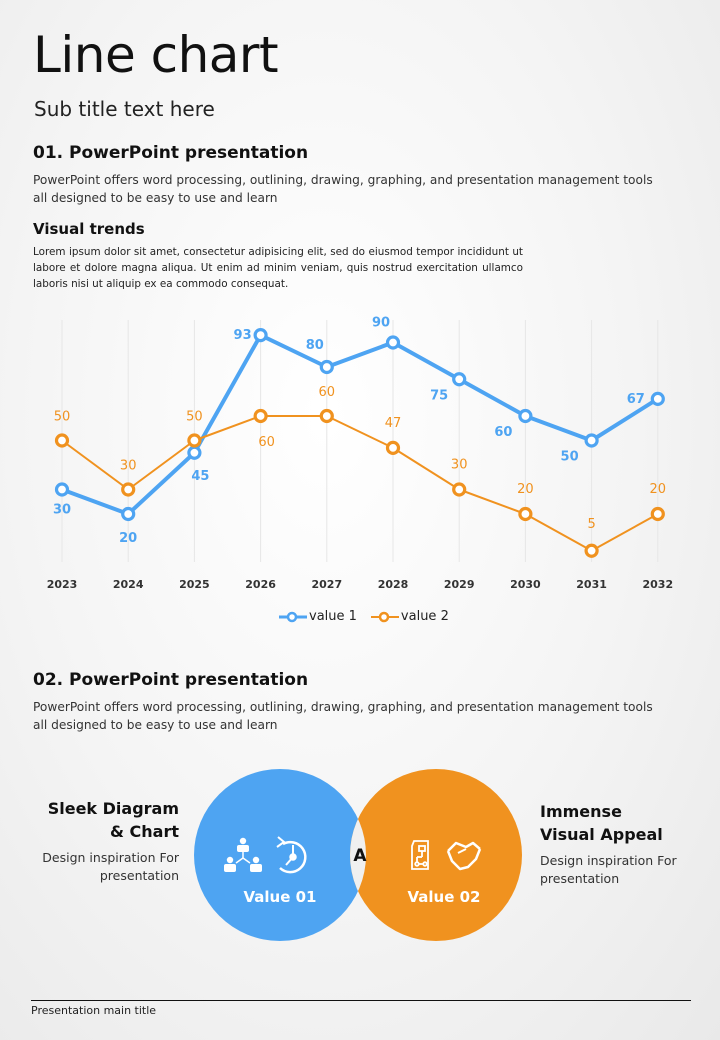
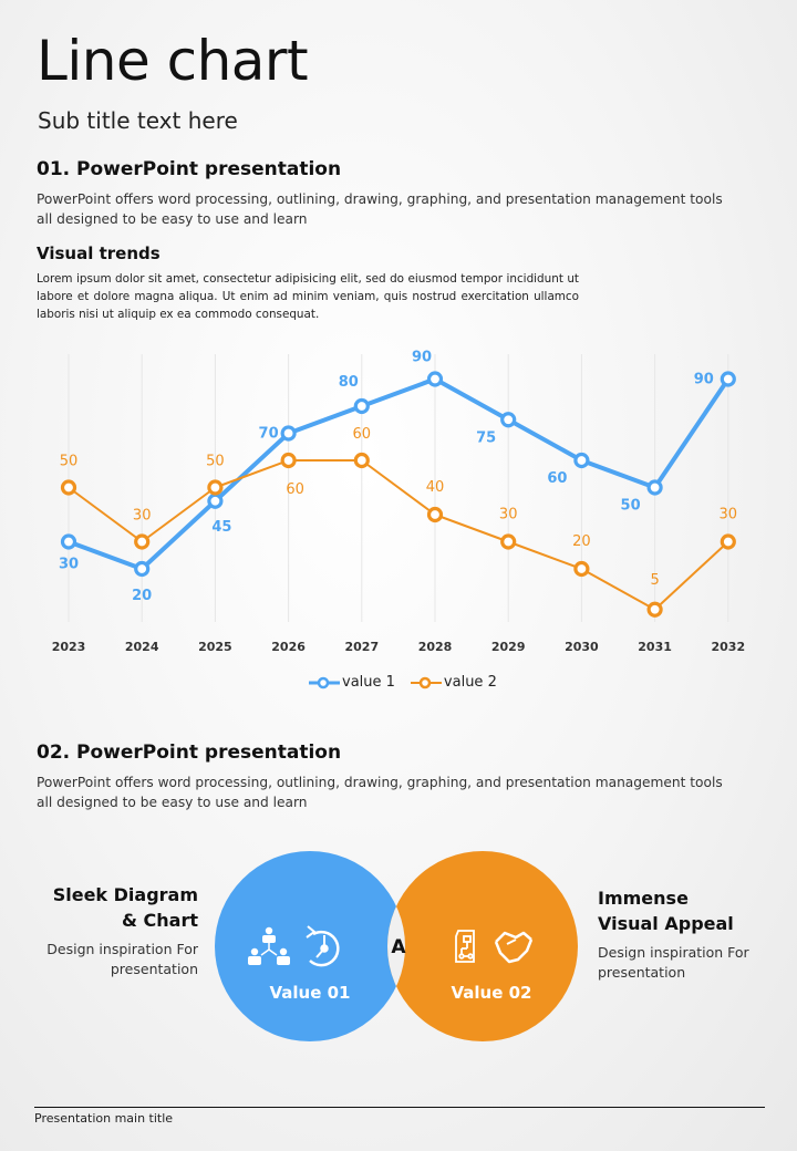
value 1/2026: 93 -> 70
value 2/2028: 47 -> 40
value 1/2032: 67 -> 90
value 2/2032: 20 -> 30
